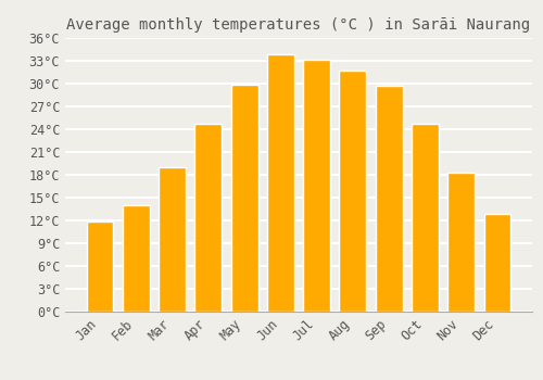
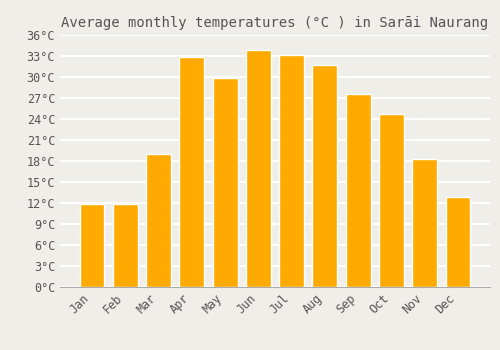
Feb: 14.0°C -> 11.8°C
Apr: 24.7°C -> 32.8°C
Sep: 29.7°C -> 27.6°C
